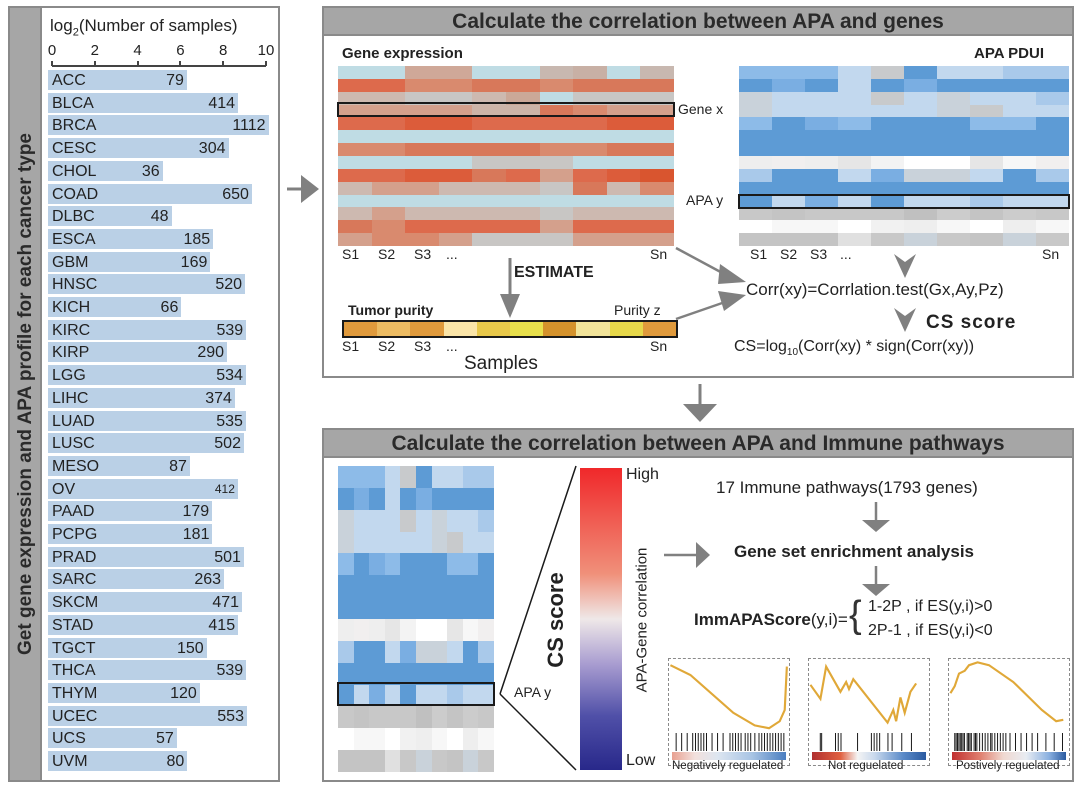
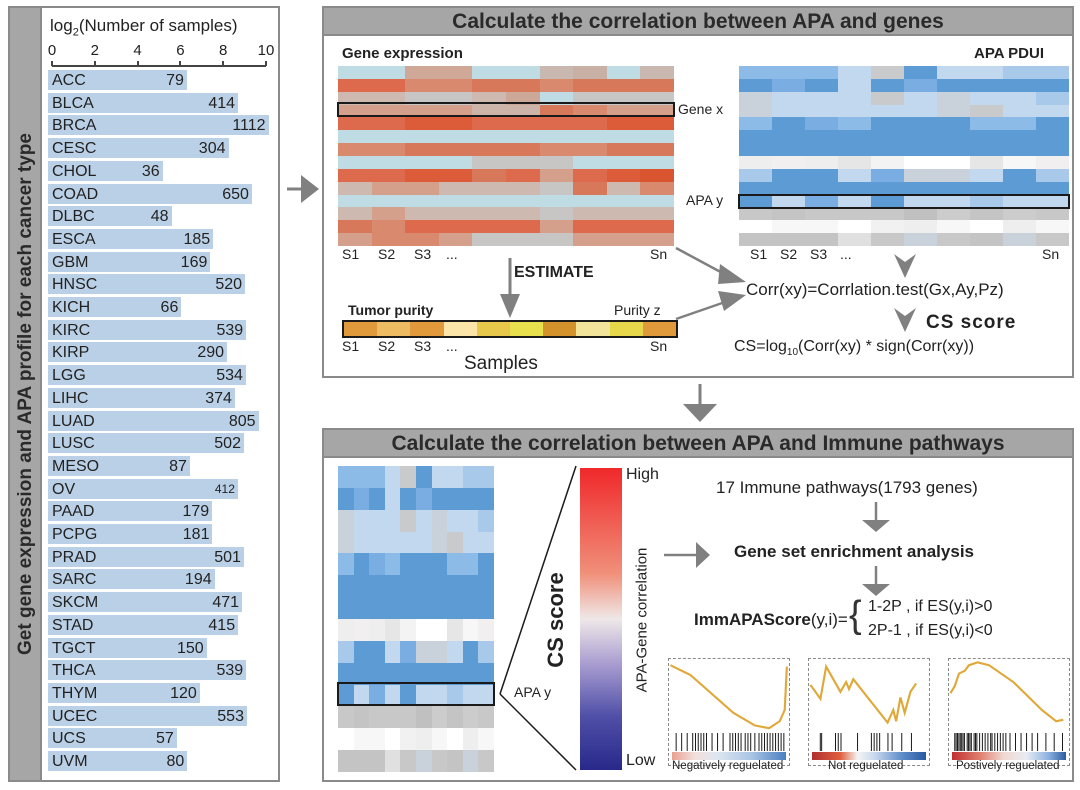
LUAD: 535 -> 805
SARC: 263 -> 194
